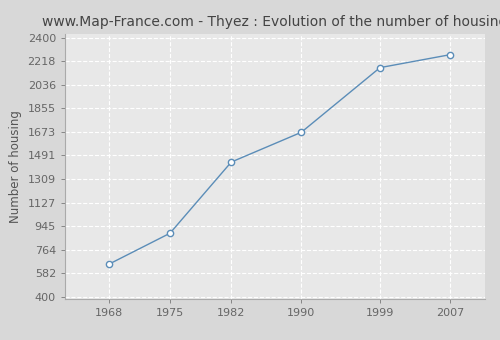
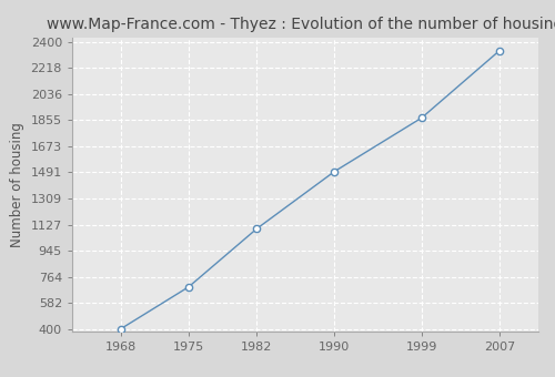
1968: 650 -> 400
1975: 890 -> 690
1982: 1440 -> 1100
1990: 1670 -> 1500
1999: 2170 -> 1870
2007: 2270 -> 2340
